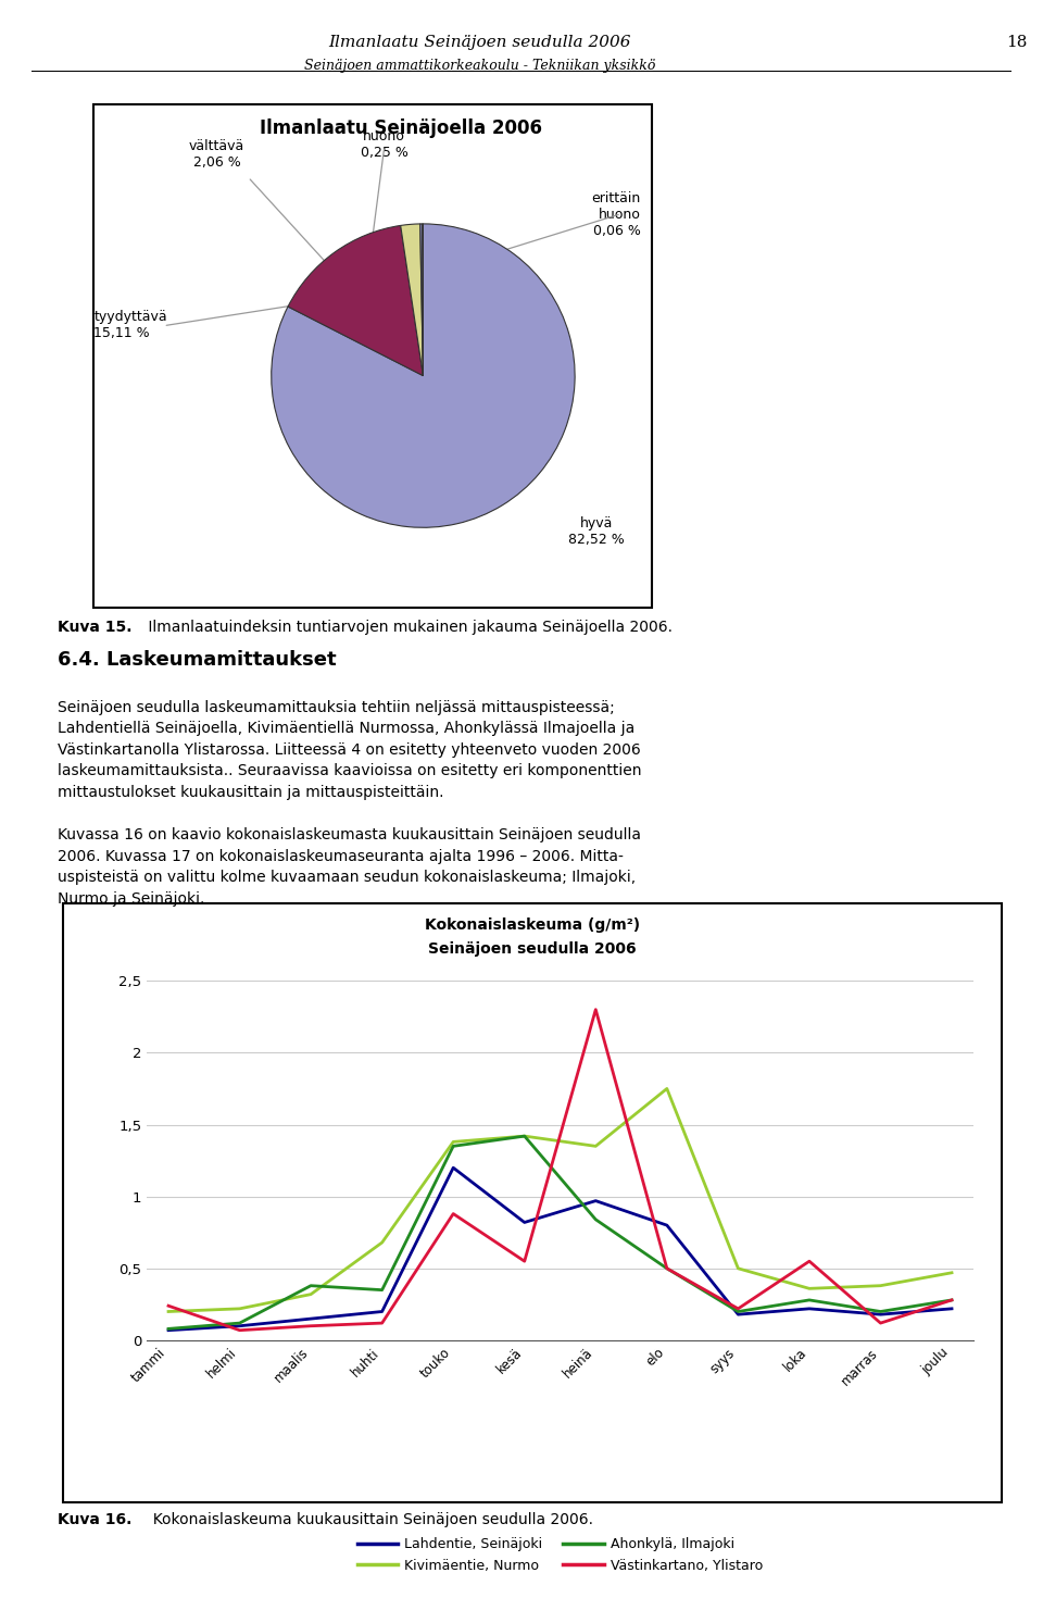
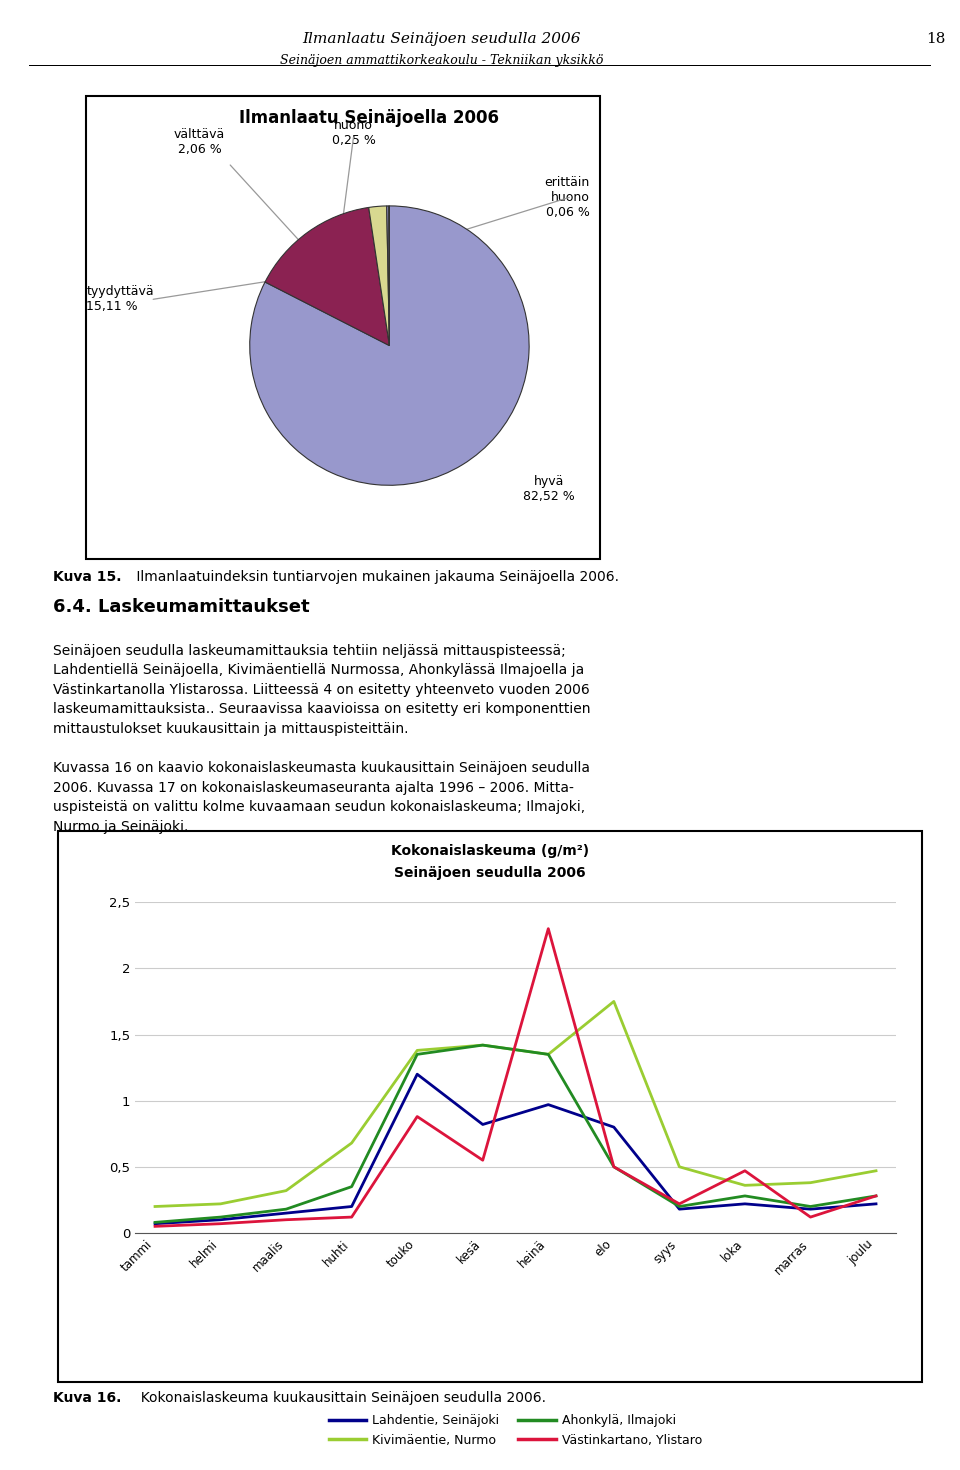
Västinkartano, Ylistaro/tammi: 0,24 -> 0,05
Ahonkylä, Ilmajoki/maalis: 0,38 -> 0,18
Ahonkylä, Ilmajoki/heinä: 0,84 -> 1,35
Västinkartano, Ylistaro/loka: 0,55 -> 0,47
